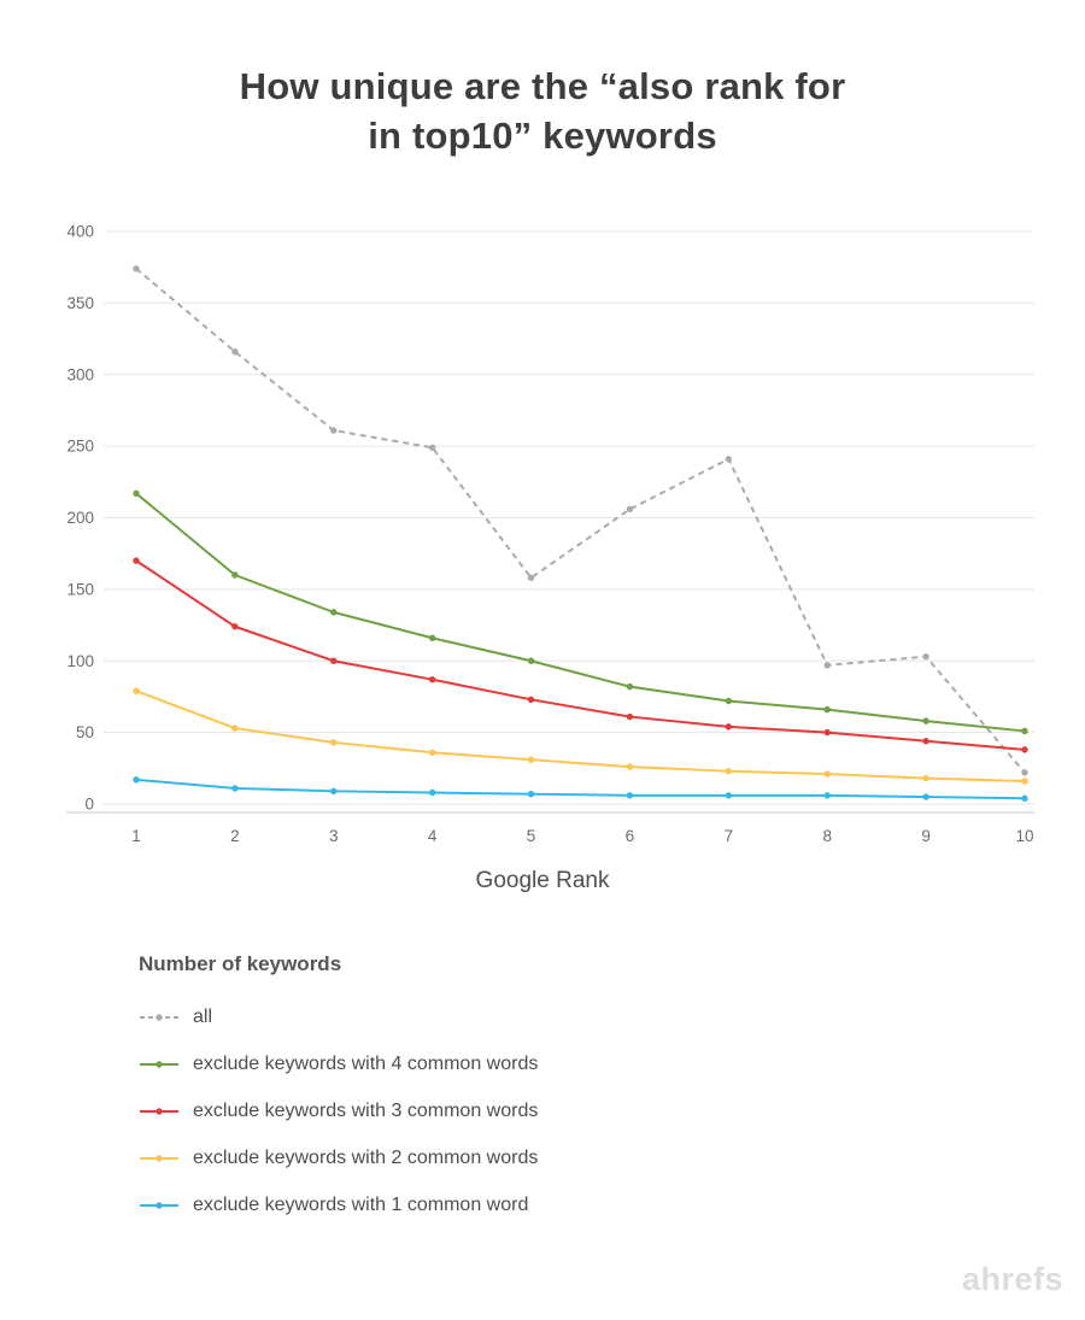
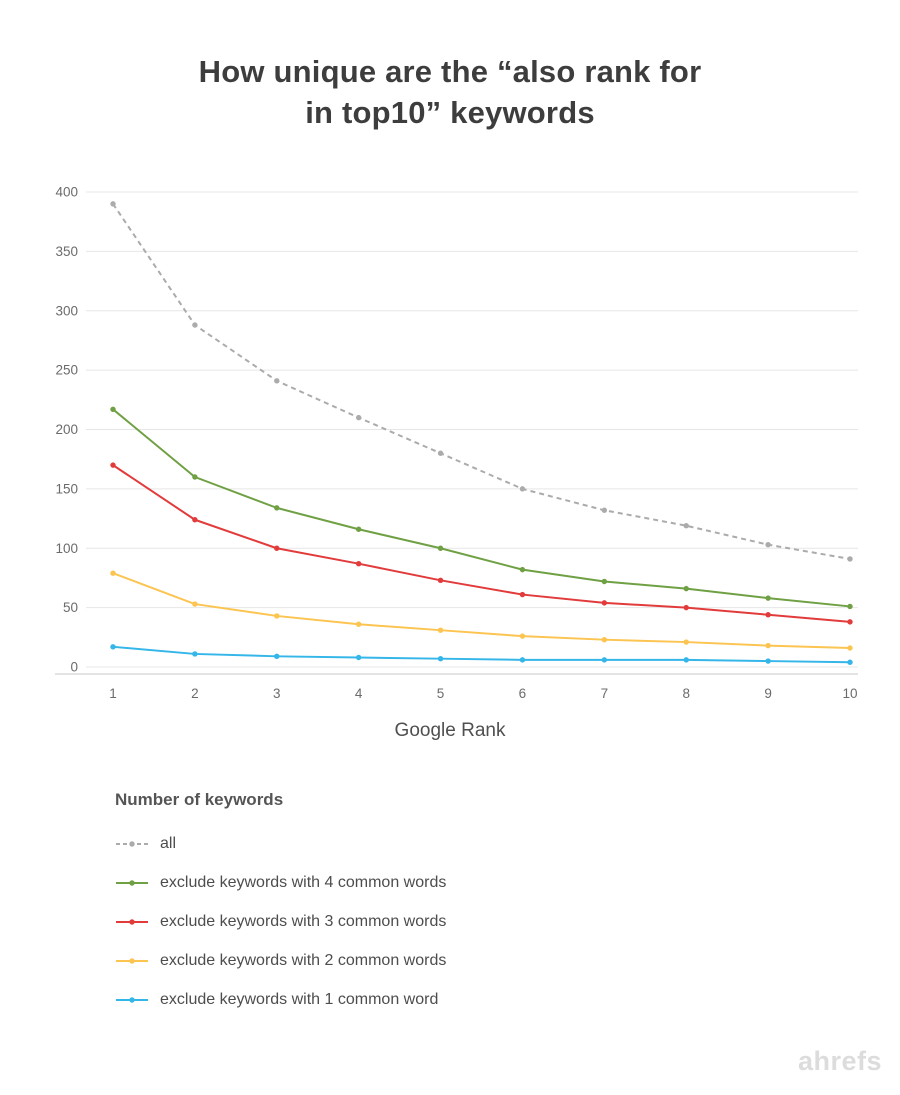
all/1: 374 -> 390
all/2: 316 -> 288
all/3: 261 -> 241
all/4: 249 -> 210
all/5: 158 -> 180
all/6: 206 -> 150
all/7: 241 -> 132
all/8: 97 -> 119
all/10: 22 -> 91
